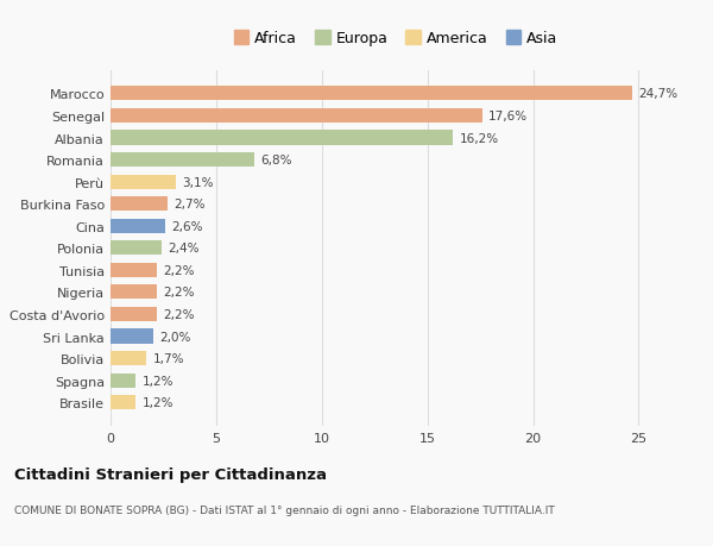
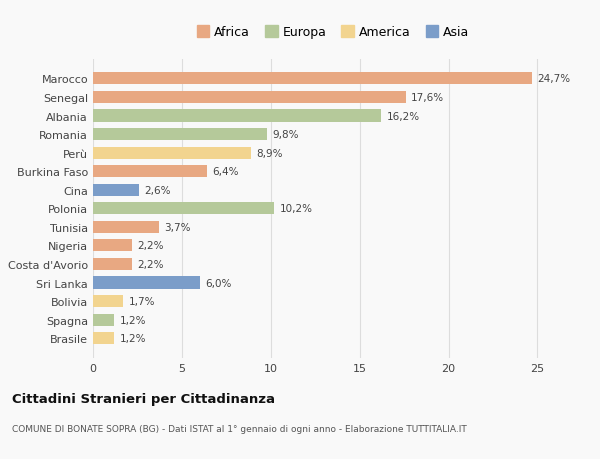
Romania: 6,8% -> 9,8%
Perù: 3,1% -> 8,9%
Burkina Faso: 2,7% -> 6,4%
Polonia: 2,4% -> 10,2%
Tunisia: 2,2% -> 3,7%
Sri Lanka: 2,0% -> 6,0%
